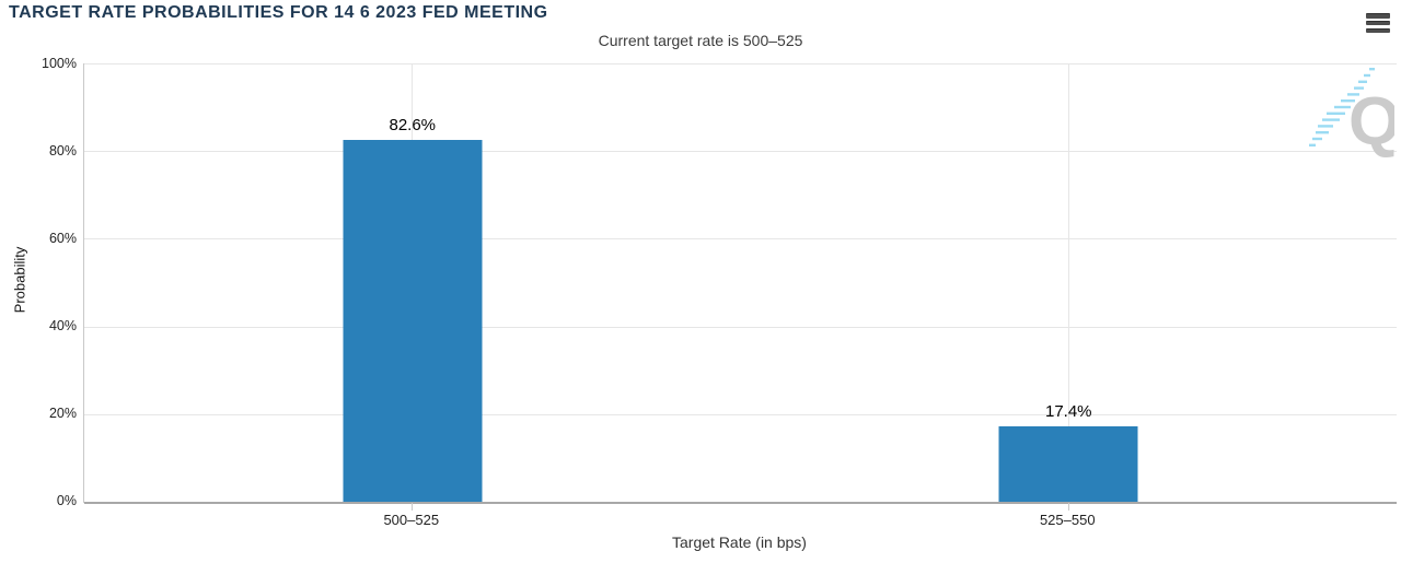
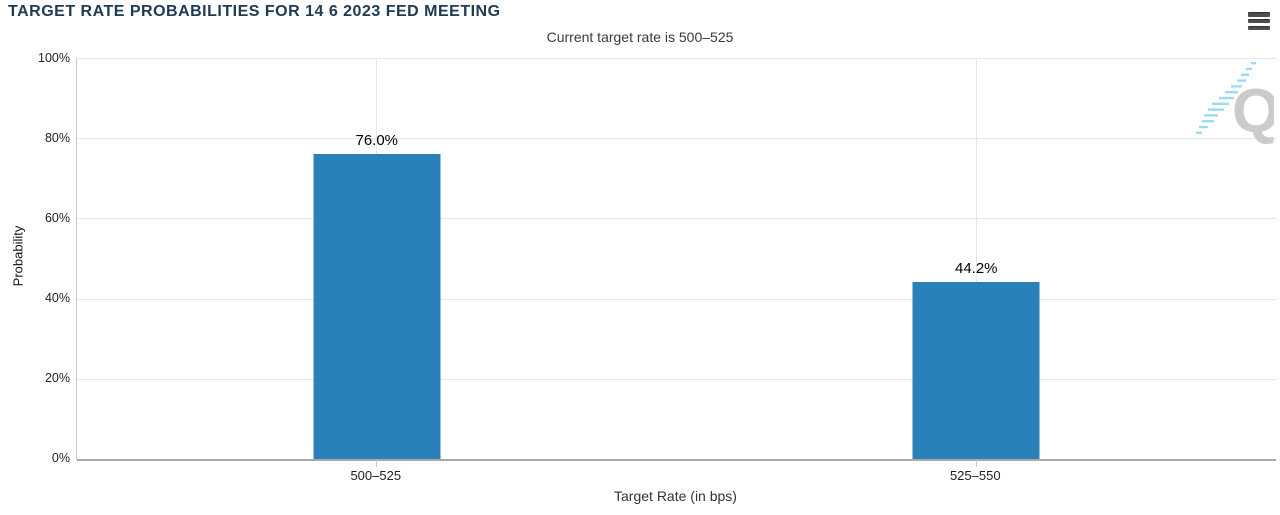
500–525: 82.6% -> 76.0%
525–550: 17.4% -> 44.2%
